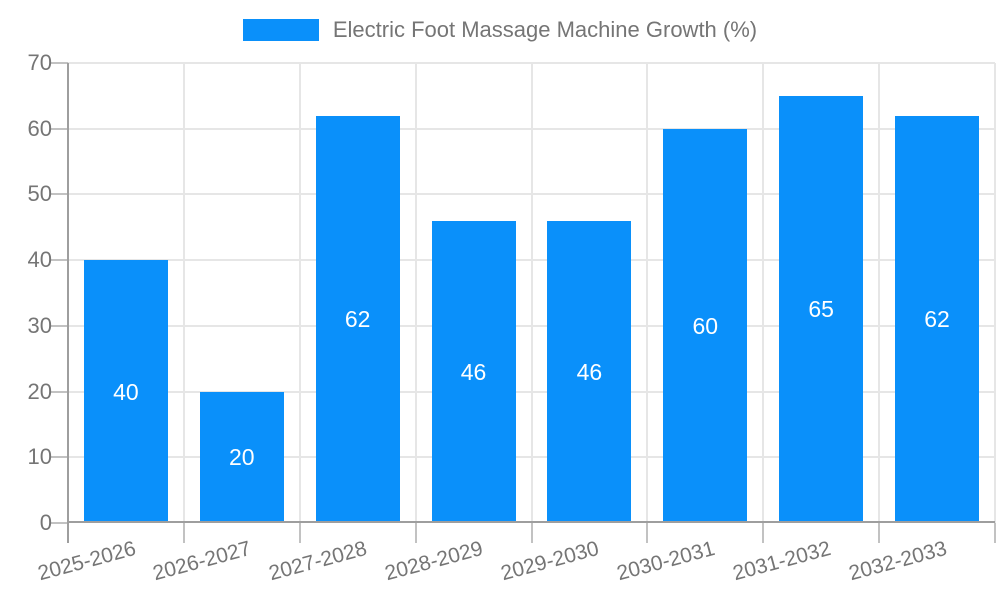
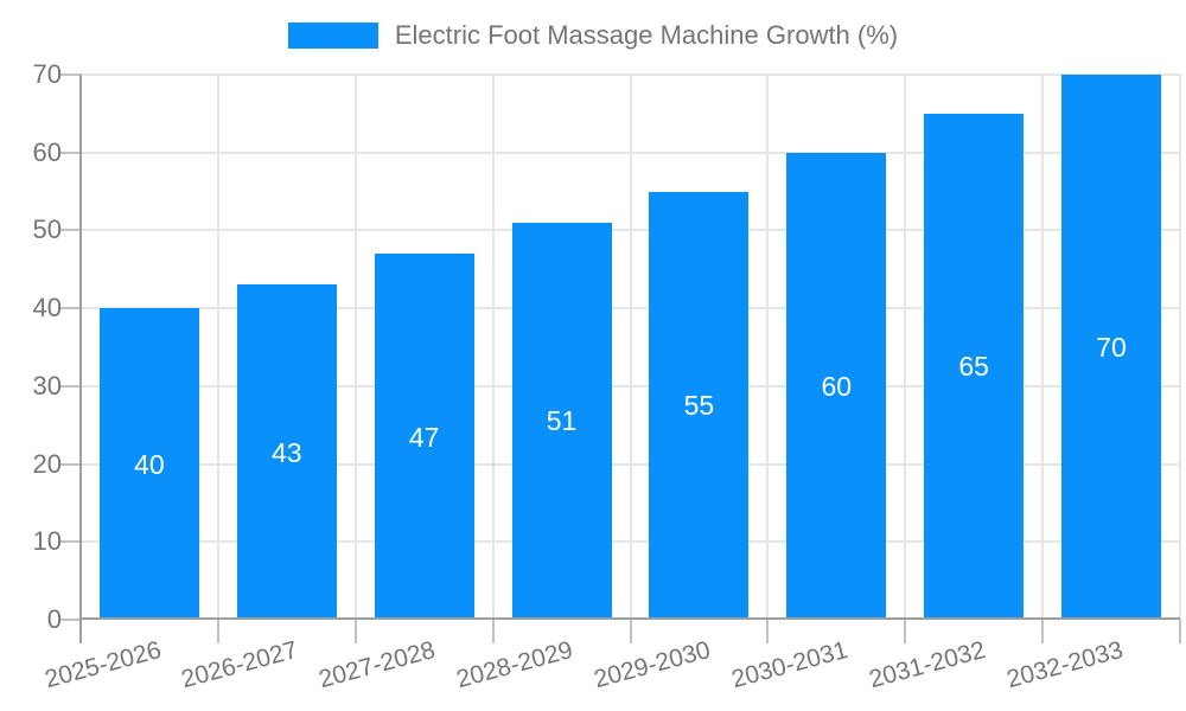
2026-2027: 20 -> 43
2027-2028: 62 -> 47
2028-2029: 46 -> 51
2029-2030: 46 -> 55
2032-2033: 62 -> 70
